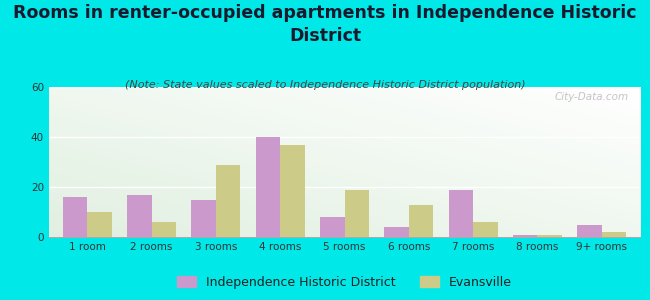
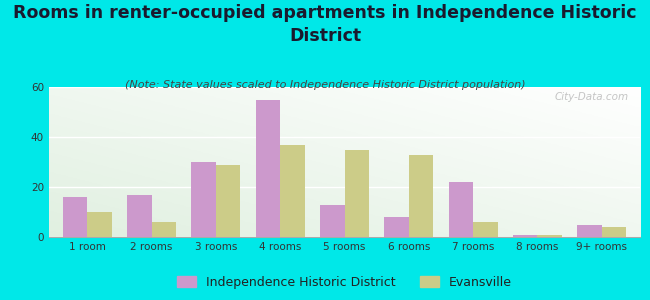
Independence Historic District/3 rooms: 15 -> 30
Independence Historic District/4 rooms: 40 -> 55
Independence Historic District/5 rooms: 8 -> 13
Evansville/5 rooms: 19 -> 35
Independence Historic District/6 rooms: 4 -> 8
Evansville/6 rooms: 13 -> 33
Independence Historic District/7 rooms: 19 -> 22
Evansville/9+ rooms: 2 -> 4
